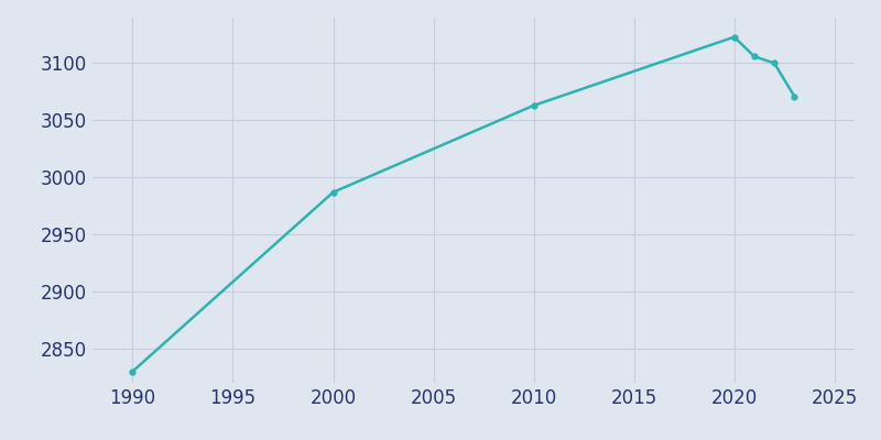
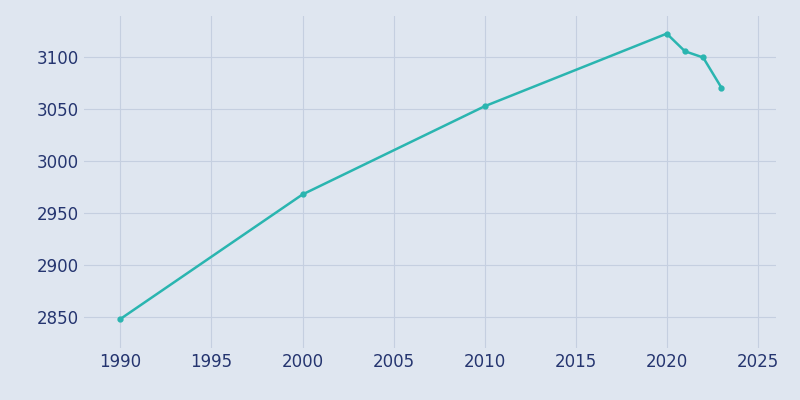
1990: 2830 -> 2848
2000: 2987 -> 2968
2010: 3063 -> 3053
